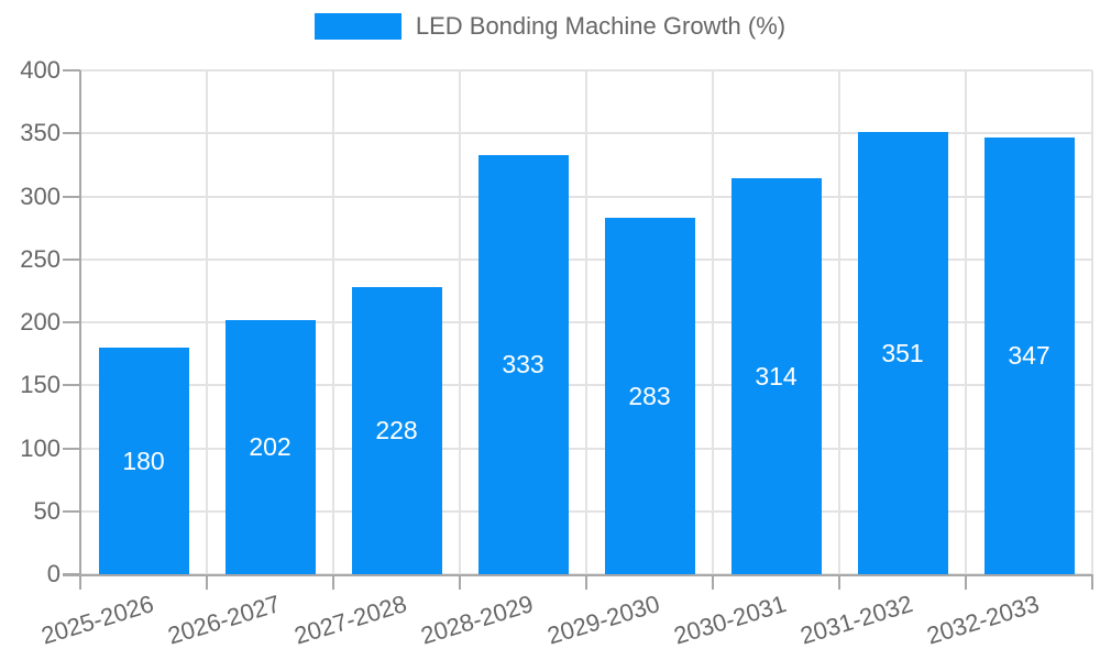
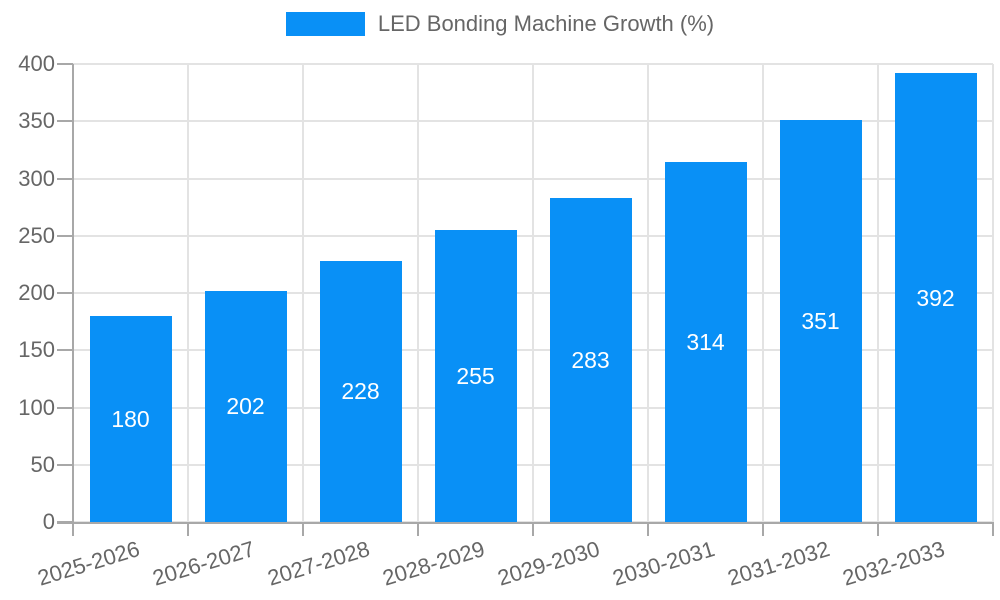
2028-2029: 333 -> 255
2032-2033: 347 -> 392
